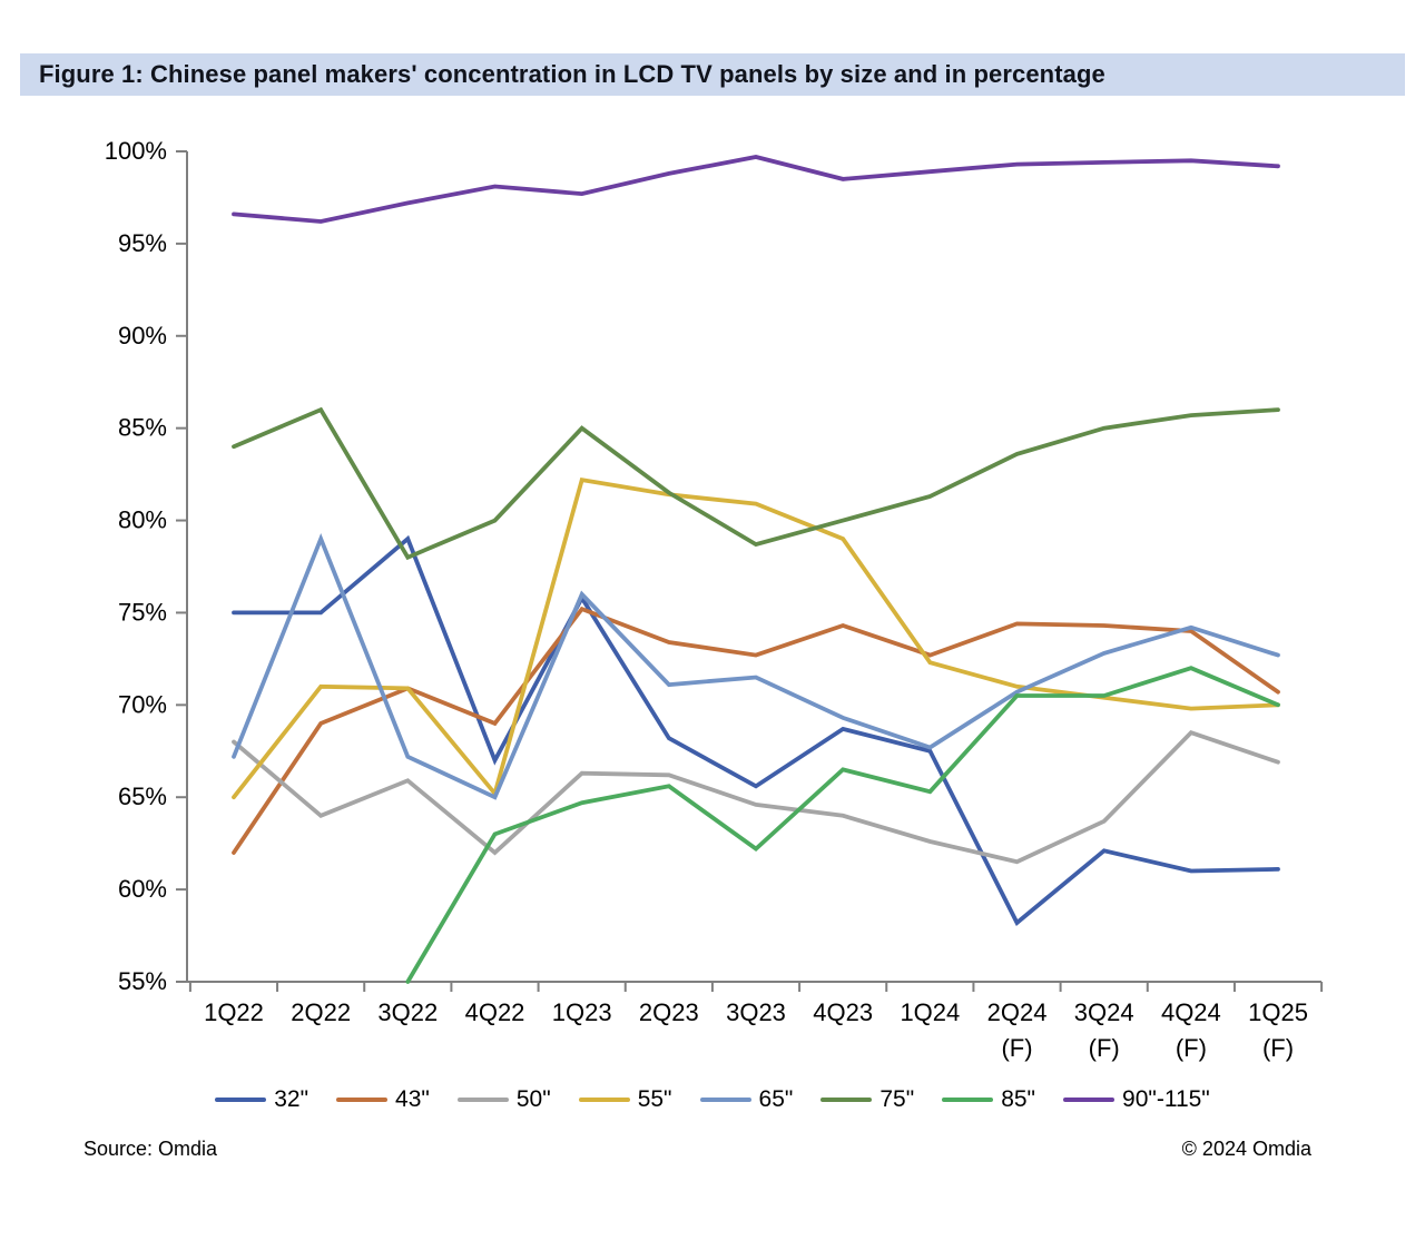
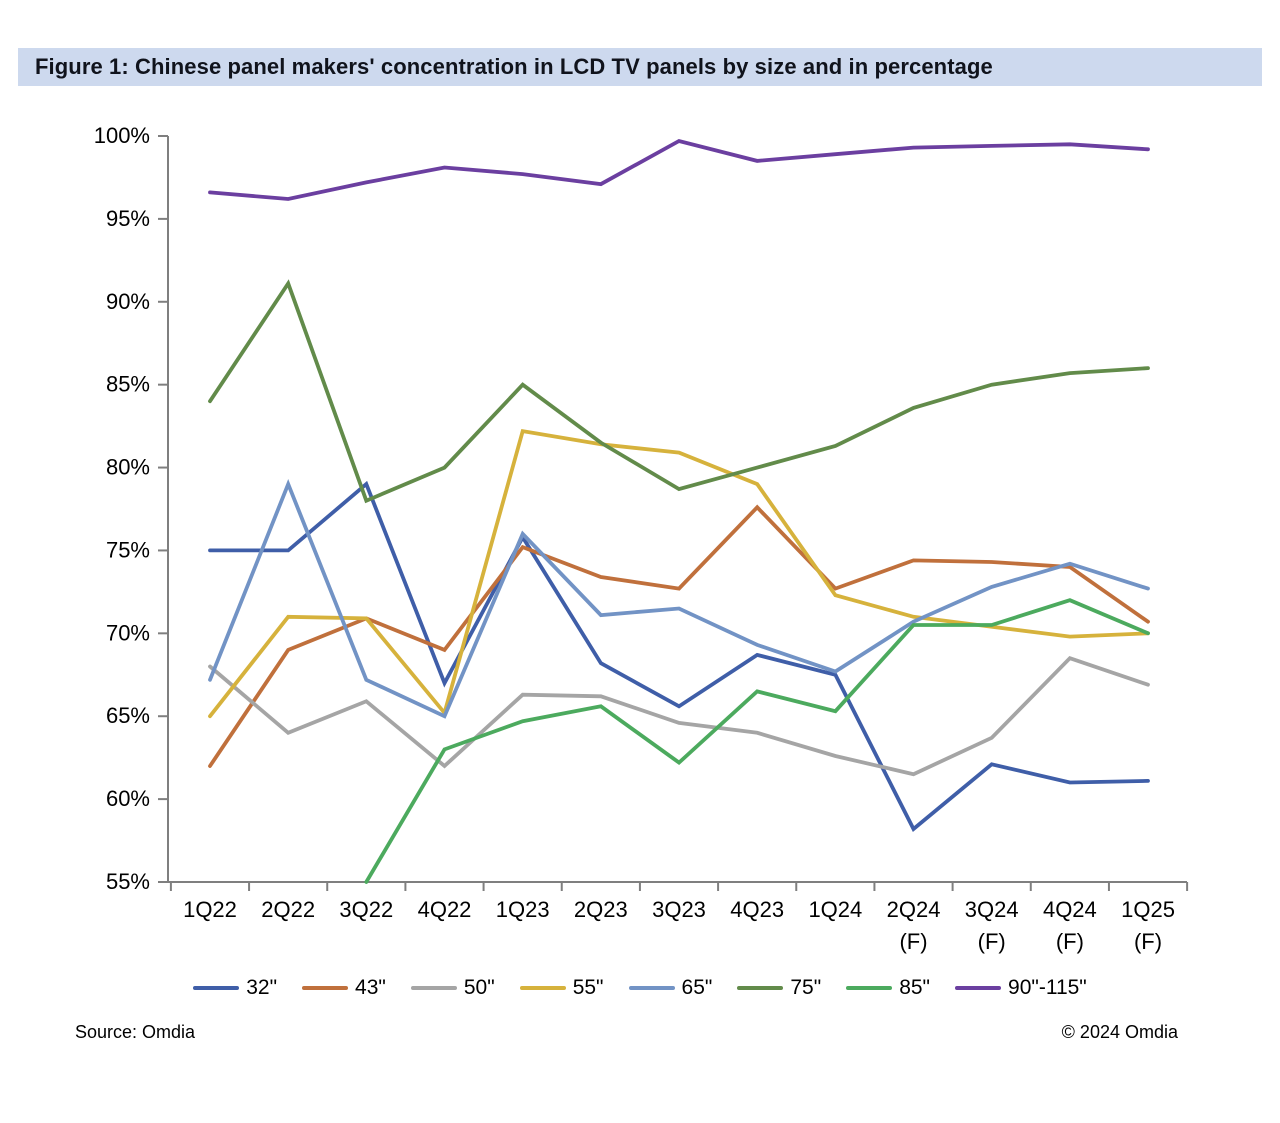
75"/2Q22: 86.0% -> 91.1%
90"-115"/2Q23: 98.8% -> 97.1%
43"/4Q23: 74.3% -> 77.6%
